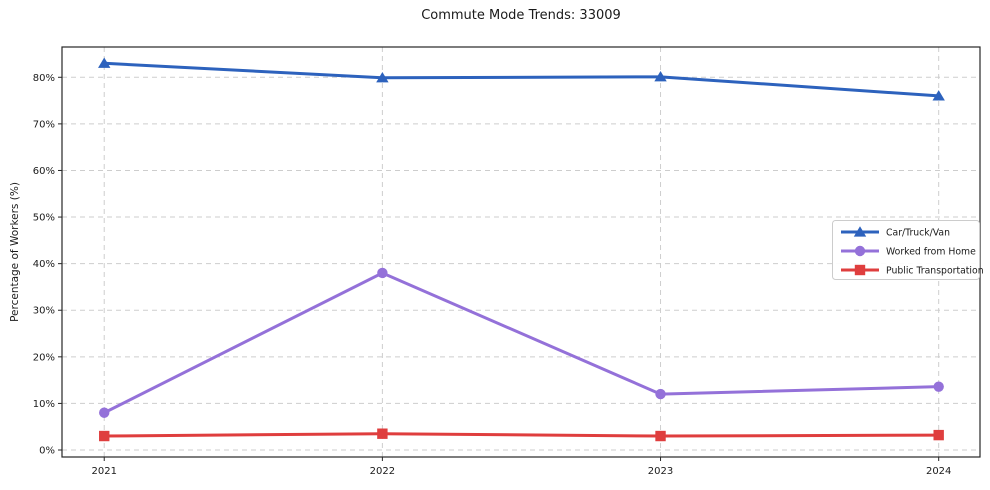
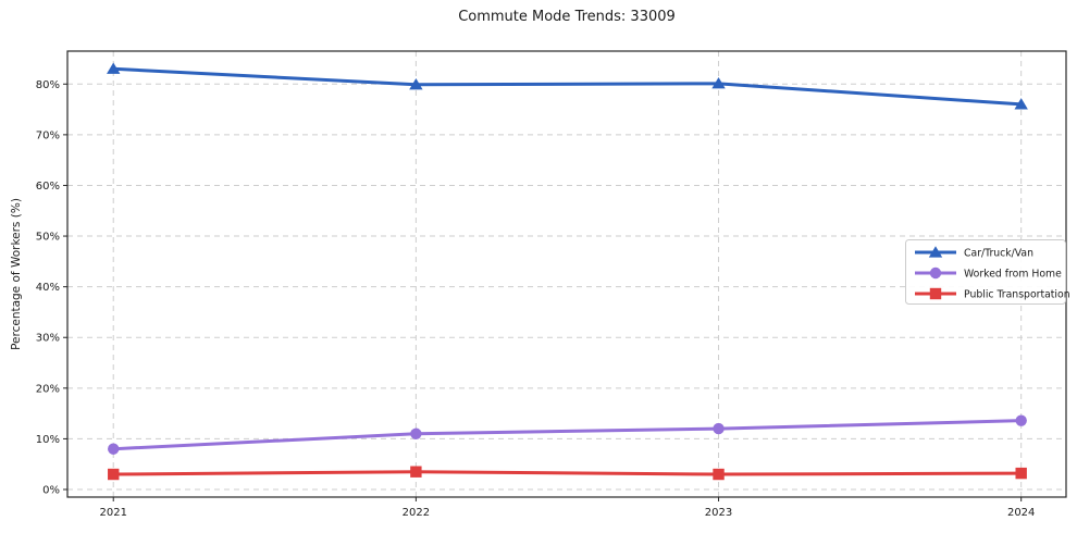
Worked from Home/2022: 38% -> 11%
